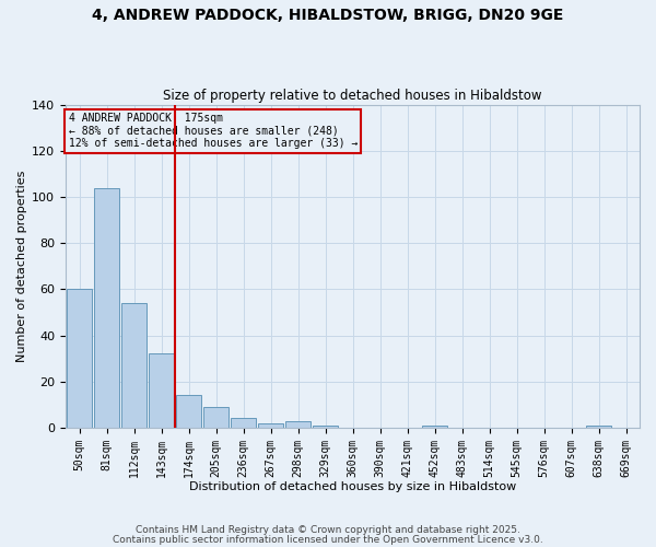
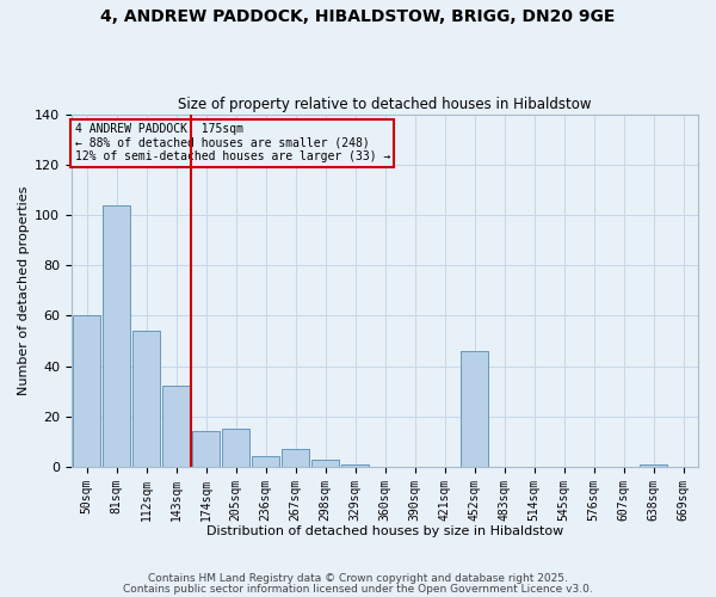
205sqm: 9 -> 15
267sqm: 2 -> 7
452sqm: 1 -> 46
